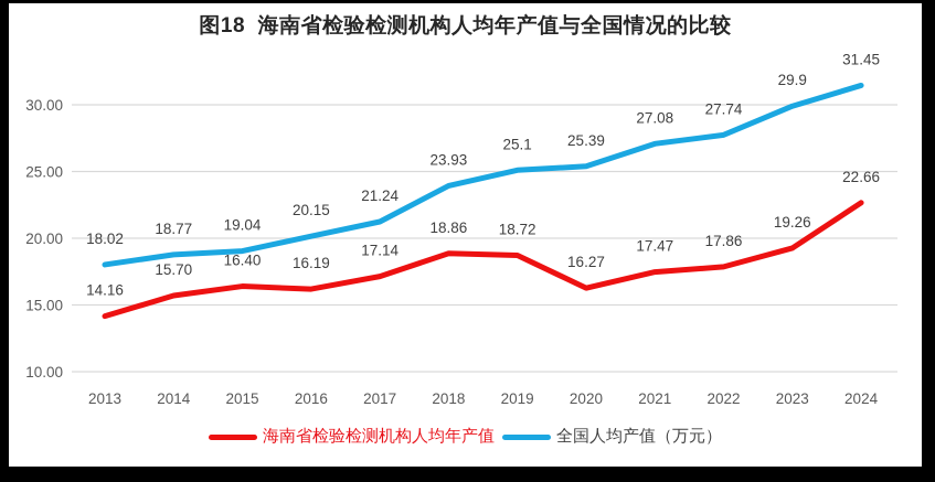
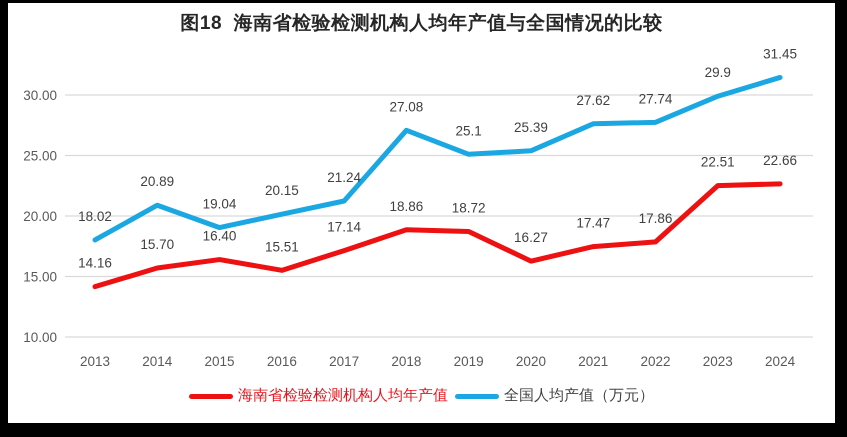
全国人均产值（万元）/2014: 18.77 -> 20.89
海南省检验检测机构人均年产值/2016: 16.19 -> 15.51
全国人均产值（万元）/2018: 23.93 -> 27.08
全国人均产值（万元）/2021: 27.08 -> 27.62
海南省检验检测机构人均年产值/2023: 19.26 -> 22.51
